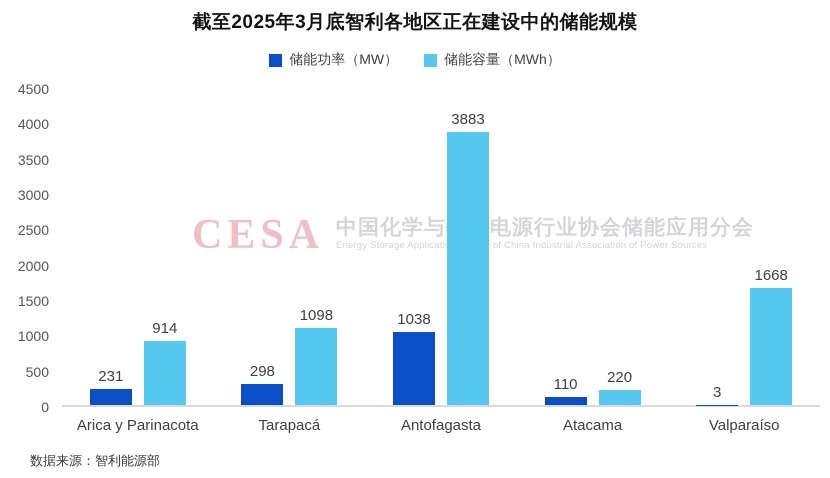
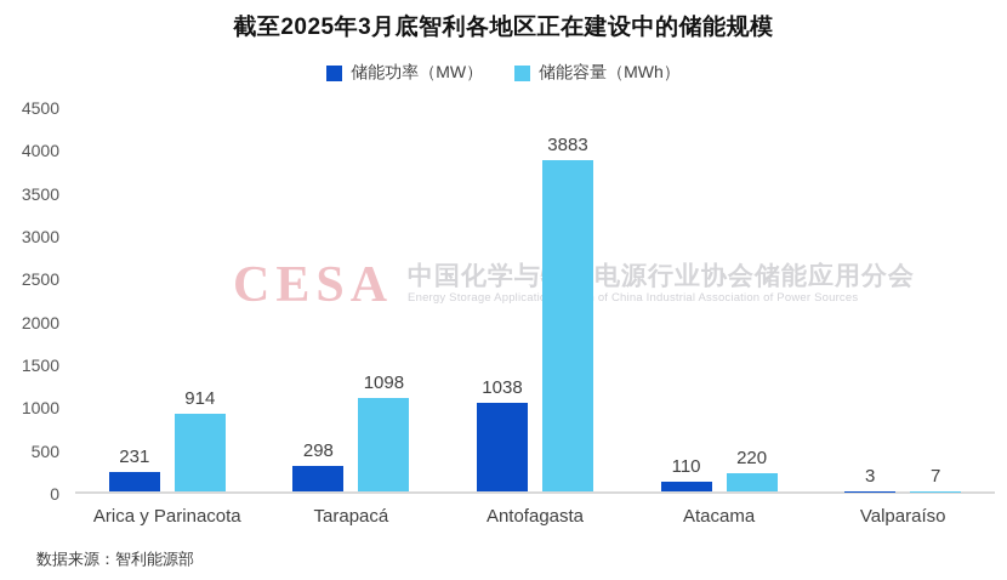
储能容量（MWh）/Valparaíso: 1668 -> 7
